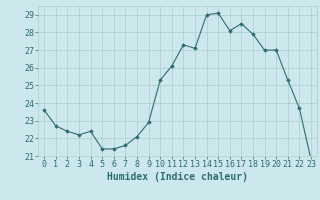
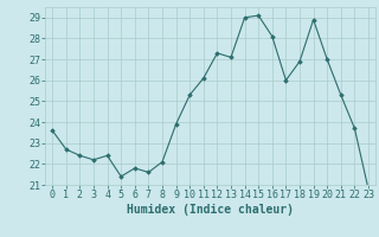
6: 21.4 -> 21.8
9: 22.9 -> 23.9
17: 28.5 -> 26.0
18: 27.9 -> 26.9
19: 27.0 -> 28.9
